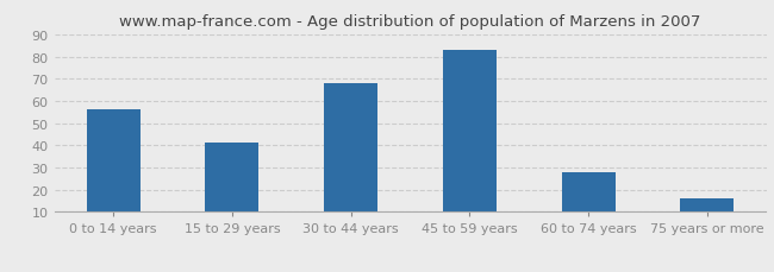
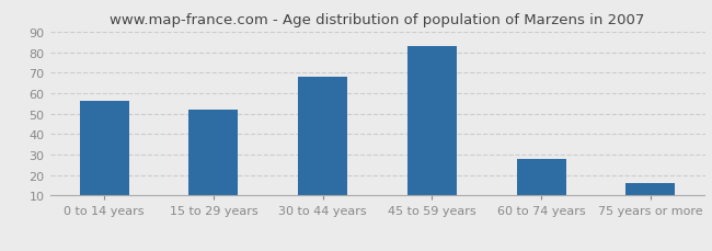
15 to 29 years: 41 -> 52
